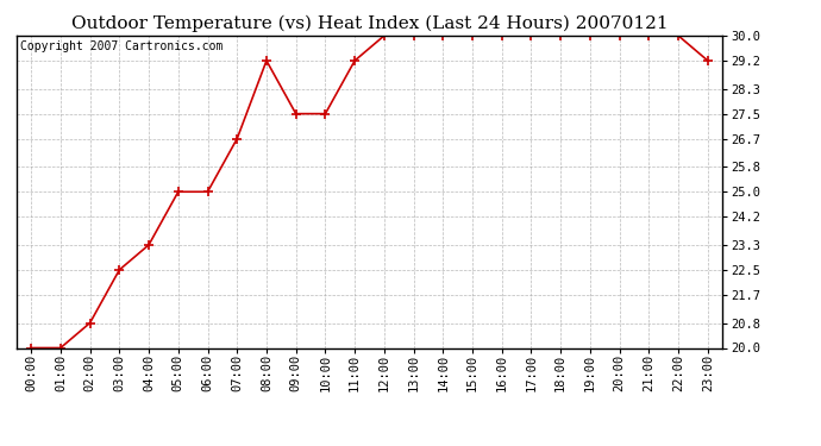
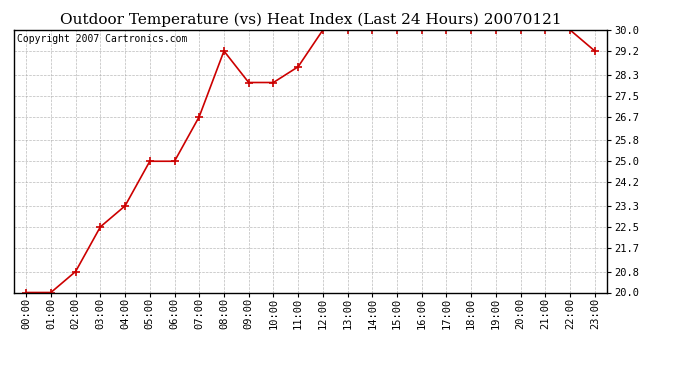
09:00: 27.5 -> 28.0
10:00: 27.5 -> 28.0
11:00: 29.2 -> 28.6
